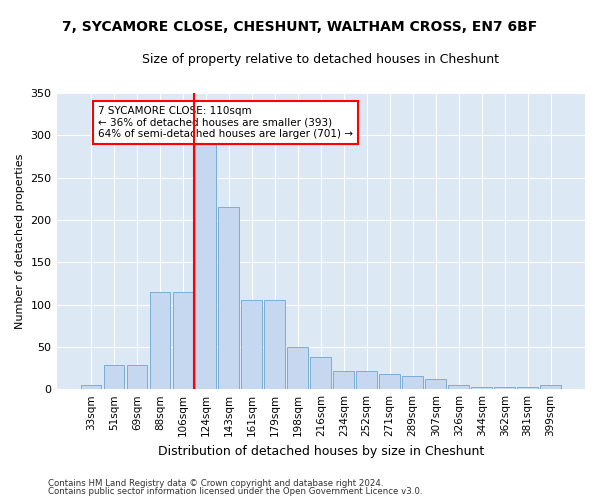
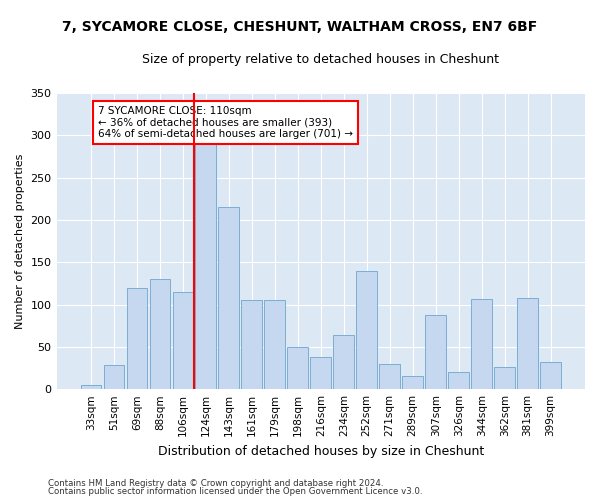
69sqm: 28 -> 120
88sqm: 115 -> 130
234sqm: 22 -> 64
252sqm: 22 -> 140
271sqm: 18 -> 30
307sqm: 12 -> 88
326sqm: 5 -> 20
344sqm: 3 -> 106
362sqm: 3 -> 26
381sqm: 3 -> 108
399sqm: 5 -> 32
